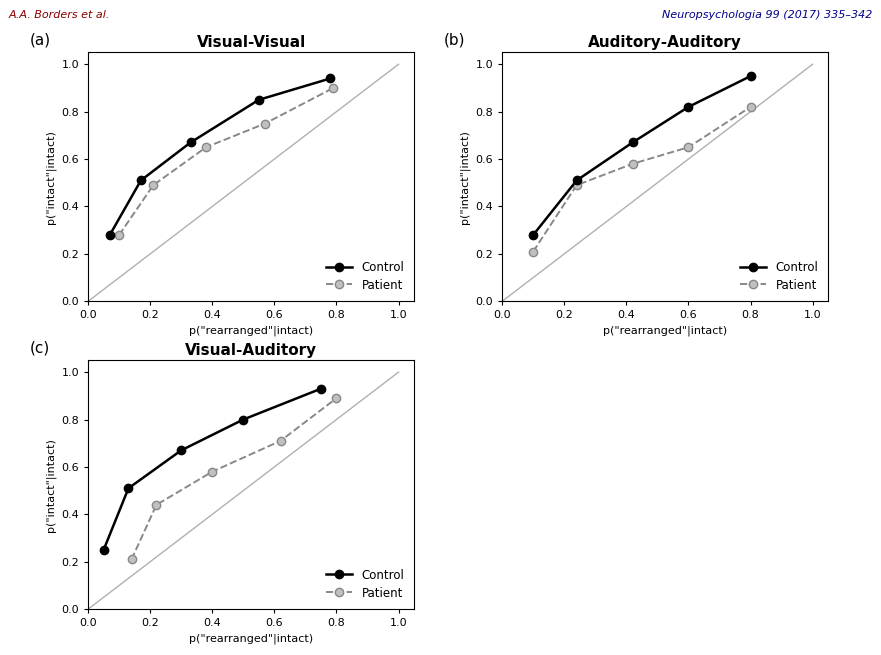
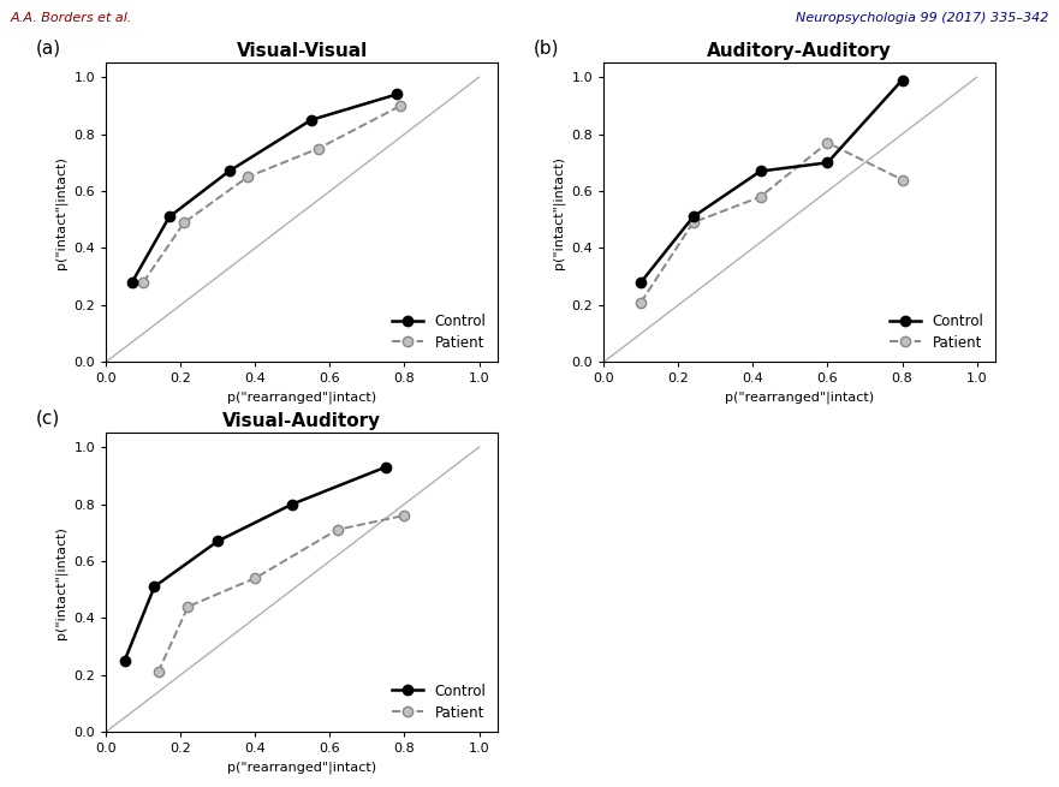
Auditory-Auditory/Control/0.6: 0.82 -> 0.70
Auditory-Auditory/Patient/0.6: 0.65 -> 0.77
Auditory-Auditory/Control/0.8: 0.95 -> 0.99
Auditory-Auditory/Patient/0.8: 0.82 -> 0.64
Visual-Auditory/Patient/0.4: 0.58 -> 0.54
Visual-Auditory/Patient/0.8: 0.89 -> 0.76
